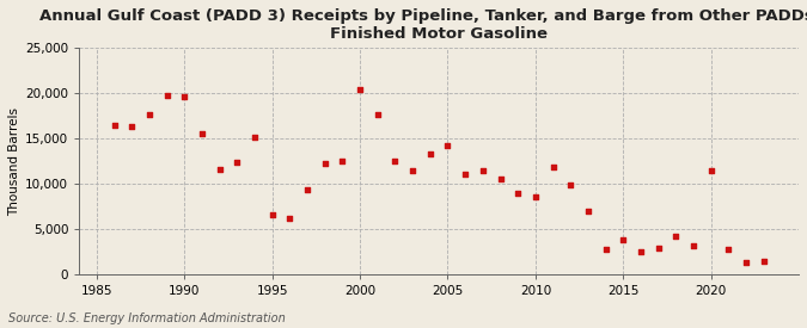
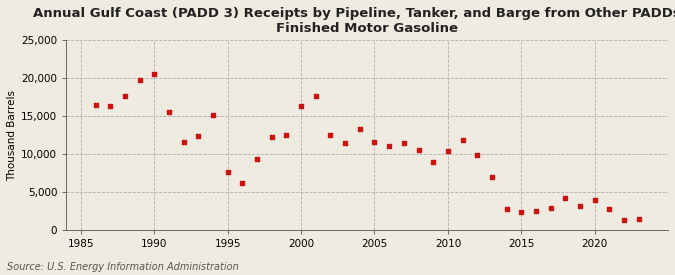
1990: 19,600 -> 20,500
1995: 6,600 -> 7,600
2000: 20,400 -> 16,300
2005: 14,200 -> 11,600
2010: 8,600 -> 10,400
2015: 3,800 -> 2,400
2020: 11,400 -> 3,900
